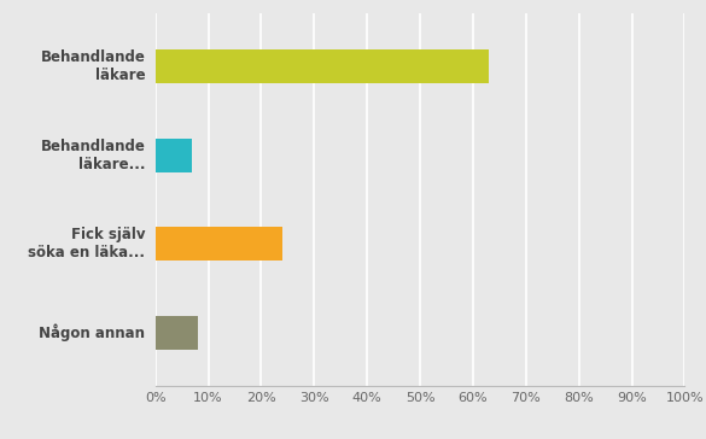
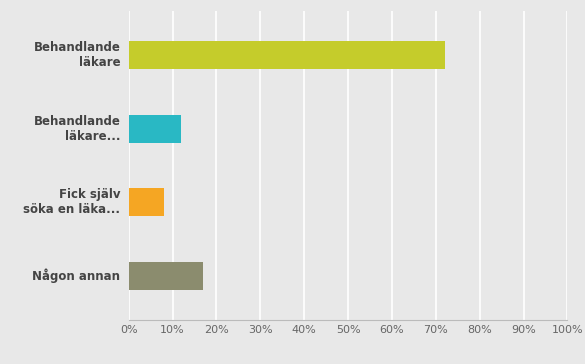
Behandlande läkare: 63% -> 72%
Behandlande läkare...: 7% -> 12%
Fick själv söka en läka...: 24% -> 8%
Någon annan: 8% -> 17%
